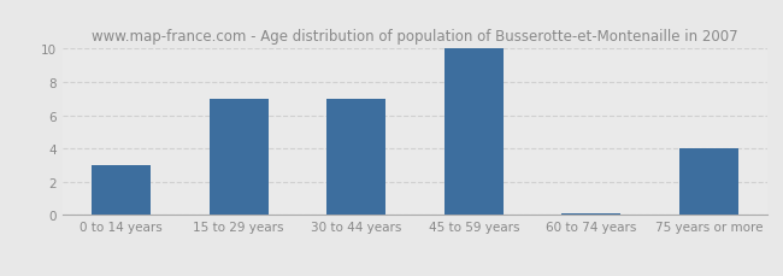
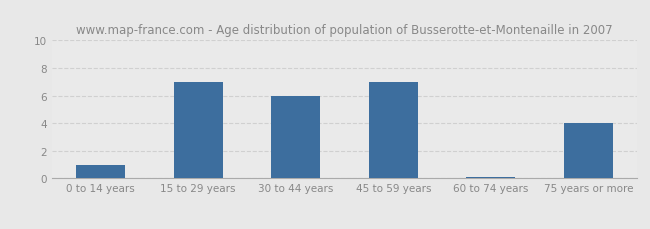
0 to 14 years: 3.0 -> 1.0
30 to 44 years: 7.0 -> 6.0
45 to 59 years: 10.0 -> 7.0
